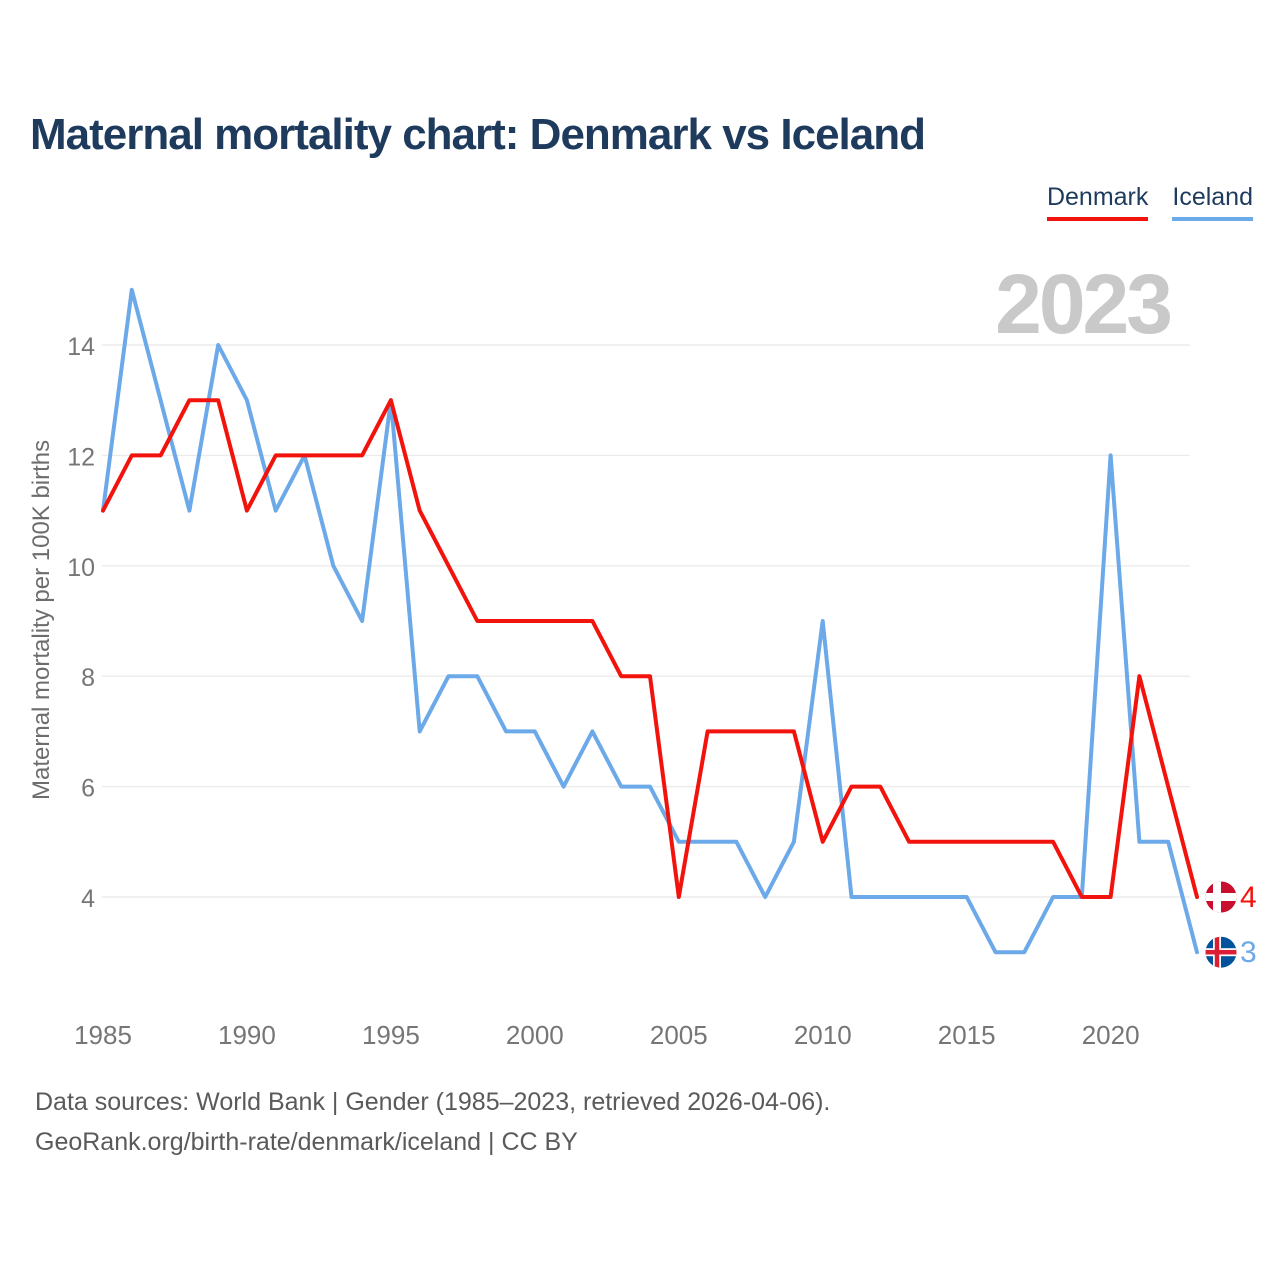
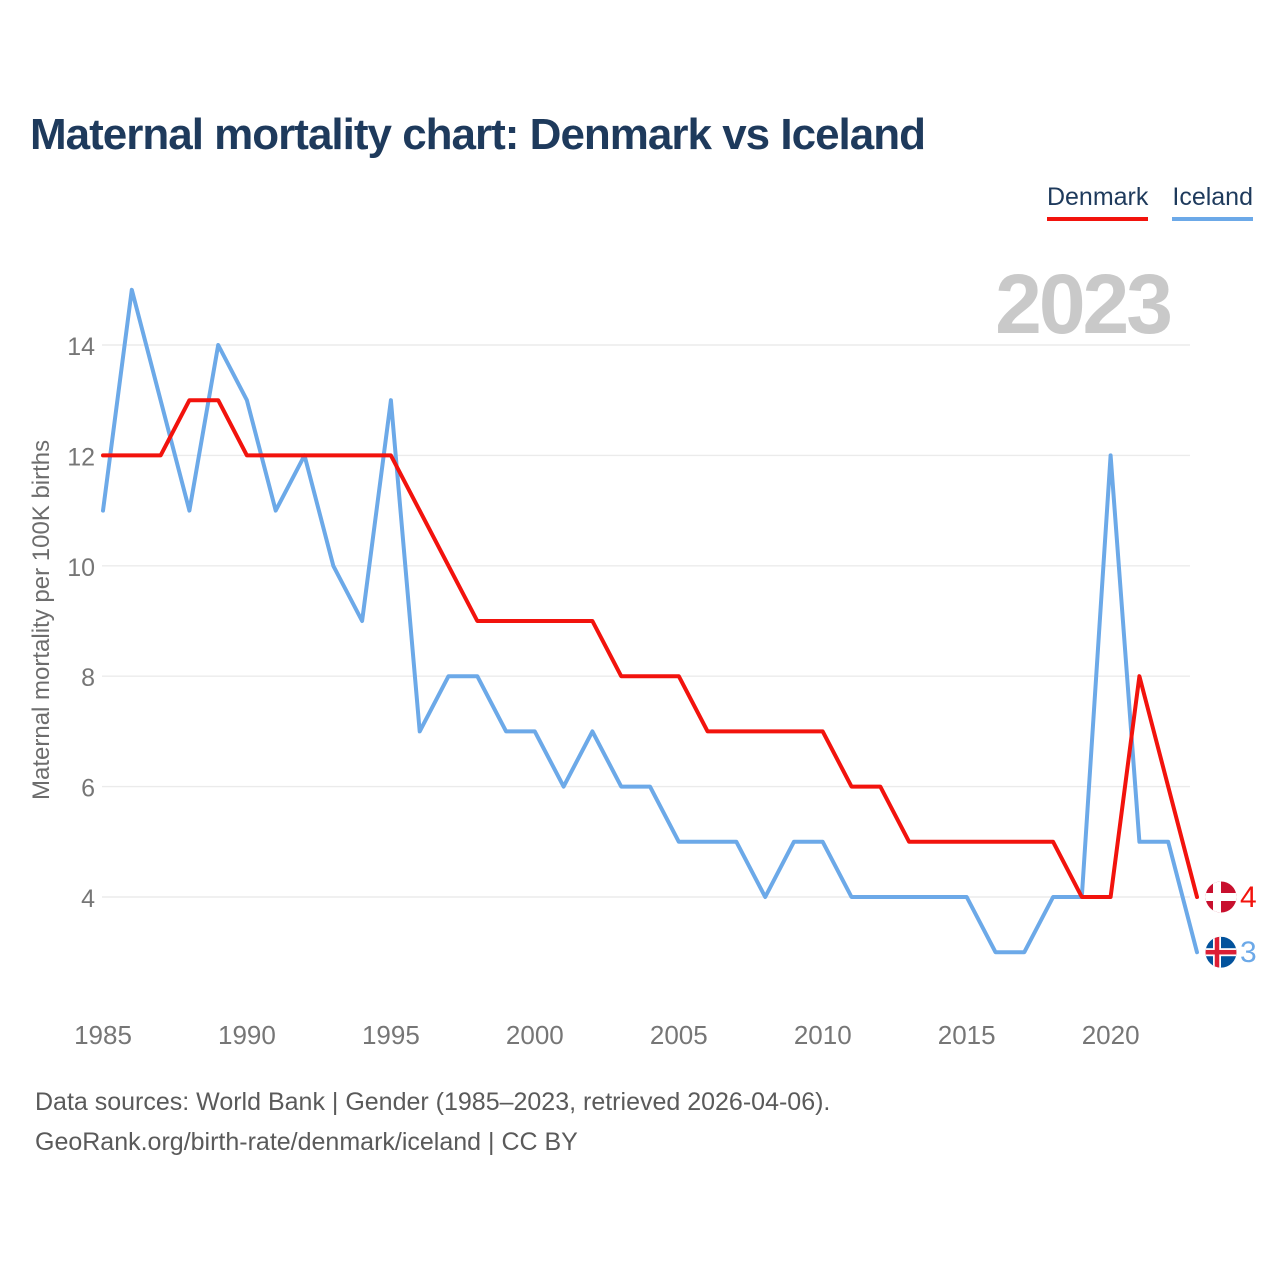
Denmark/1985: 11 -> 12
Denmark/1990: 11 -> 12
Denmark/1995: 13 -> 12
Denmark/2005: 4 -> 8
Denmark/2010: 5 -> 7
Iceland/2010: 9 -> 5
